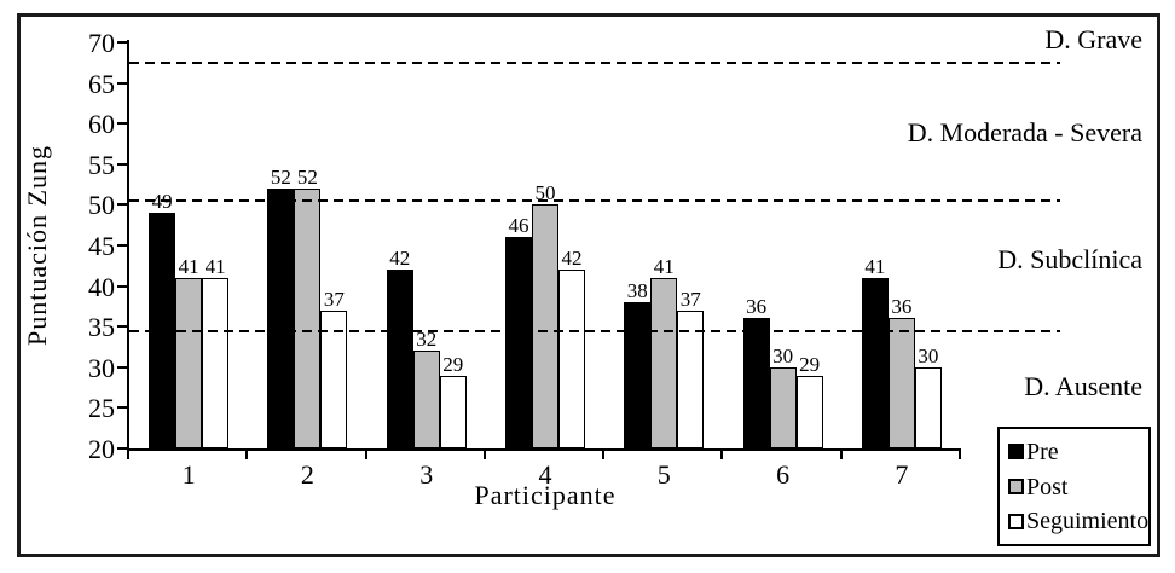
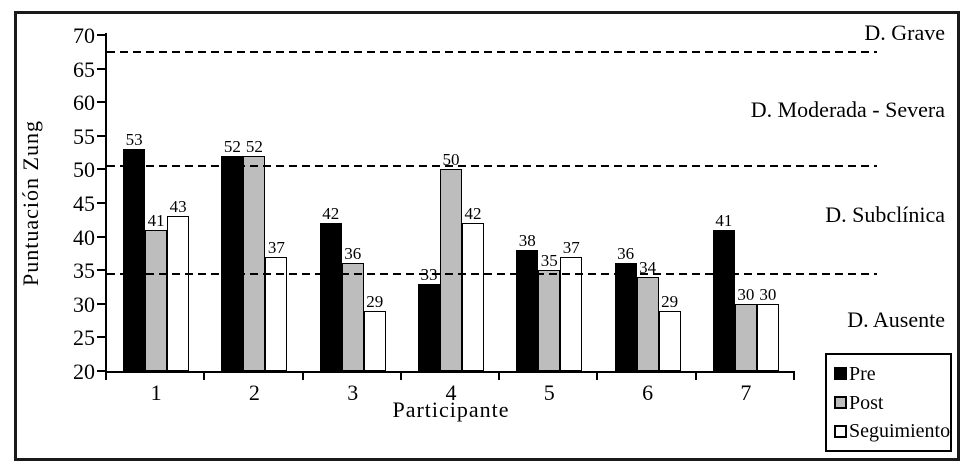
Pre/1: 49 -> 53
Seguimiento/1: 41 -> 43
Post/3: 32 -> 36
Pre/4: 46 -> 33
Post/5: 41 -> 35
Post/6: 30 -> 34
Post/7: 36 -> 30
